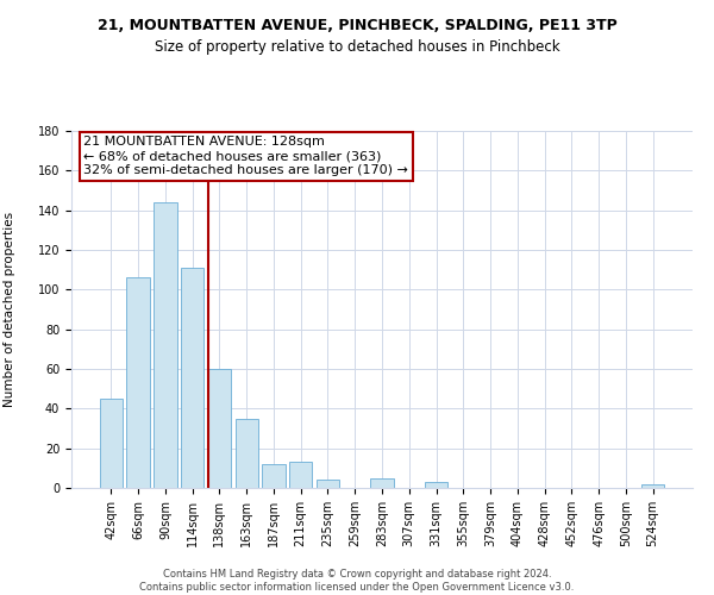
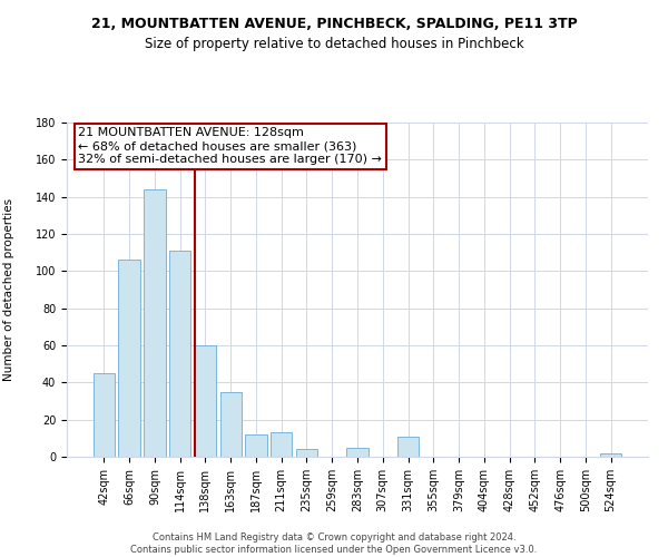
331sqm: 3 -> 11
